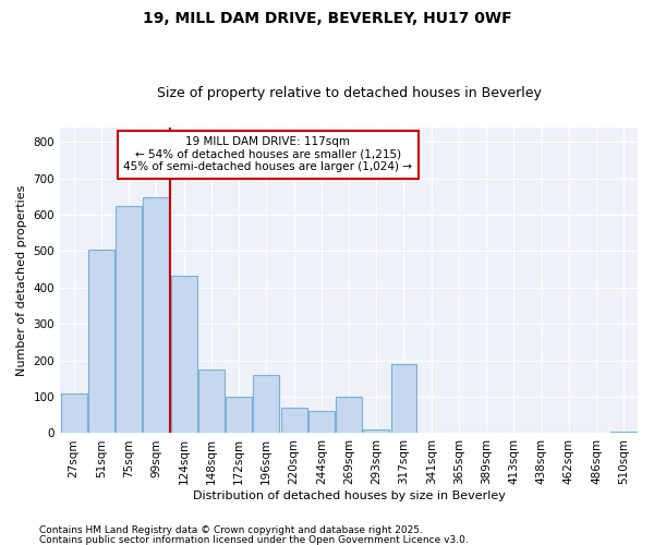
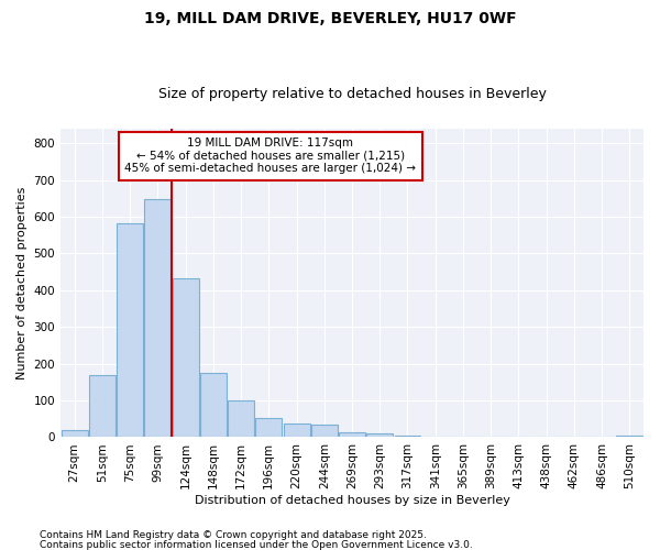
27sqm: 110 -> 20
51sqm: 505 -> 168
75sqm: 625 -> 583
196sqm: 160 -> 52
220sqm: 70 -> 38
244sqm: 60 -> 33
269sqm: 100 -> 12
317sqm: 190 -> 4
